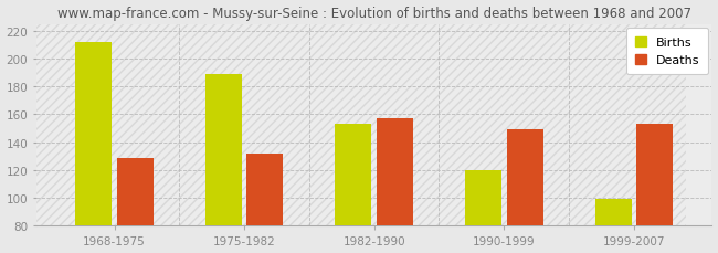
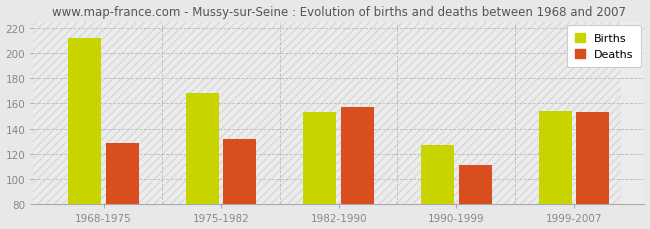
Births/1975-1982: 189 -> 168
Births/1990-1999: 120 -> 127
Deaths/1990-1999: 149 -> 111
Births/1999-2007: 99 -> 154
